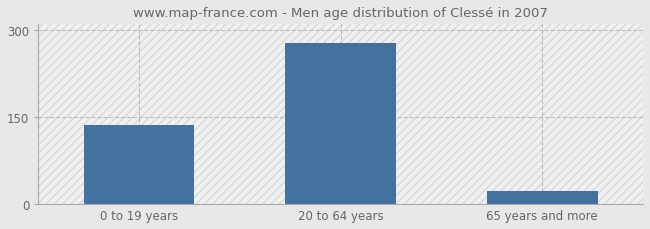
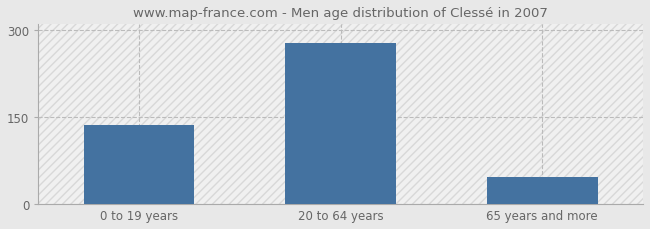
65 years and more: 22 -> 46
